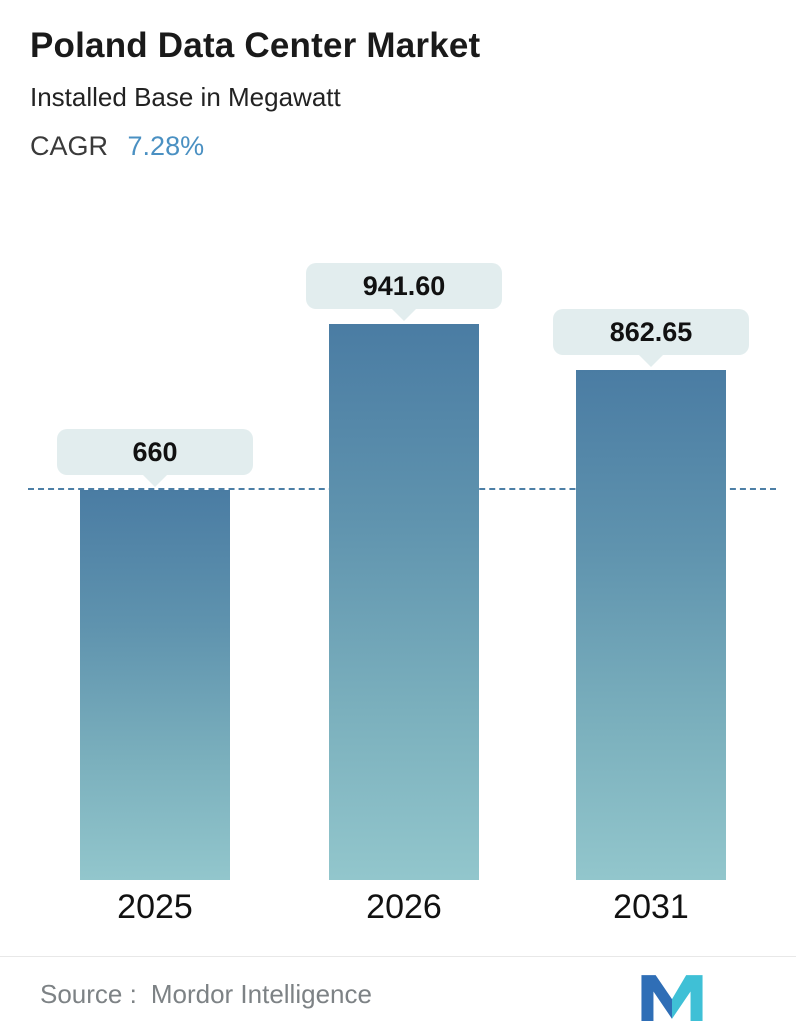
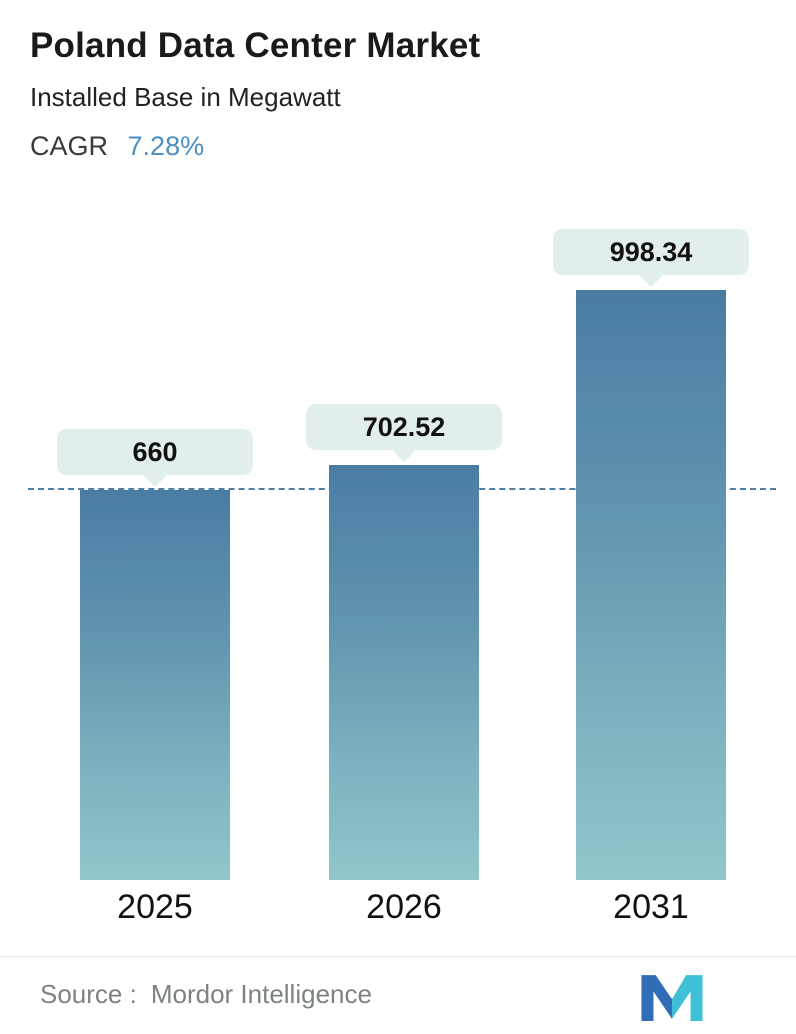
2026: 941.60 -> 702.52
2031: 862.65 -> 998.34
